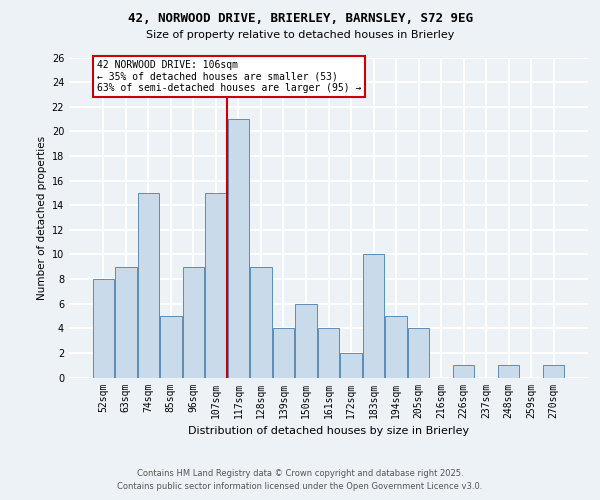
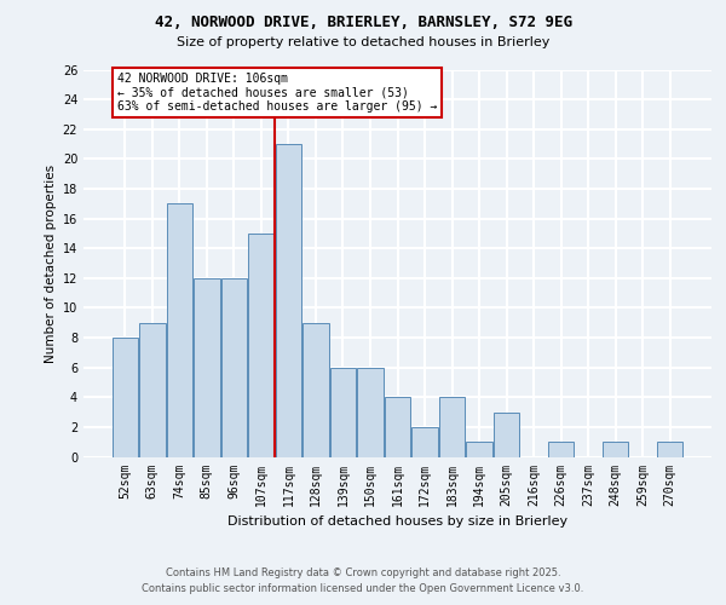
74sqm: 15 -> 17
85sqm: 5 -> 12
96sqm: 9 -> 12
139sqm: 4 -> 6
183sqm: 10 -> 4
194sqm: 5 -> 1
205sqm: 4 -> 3
